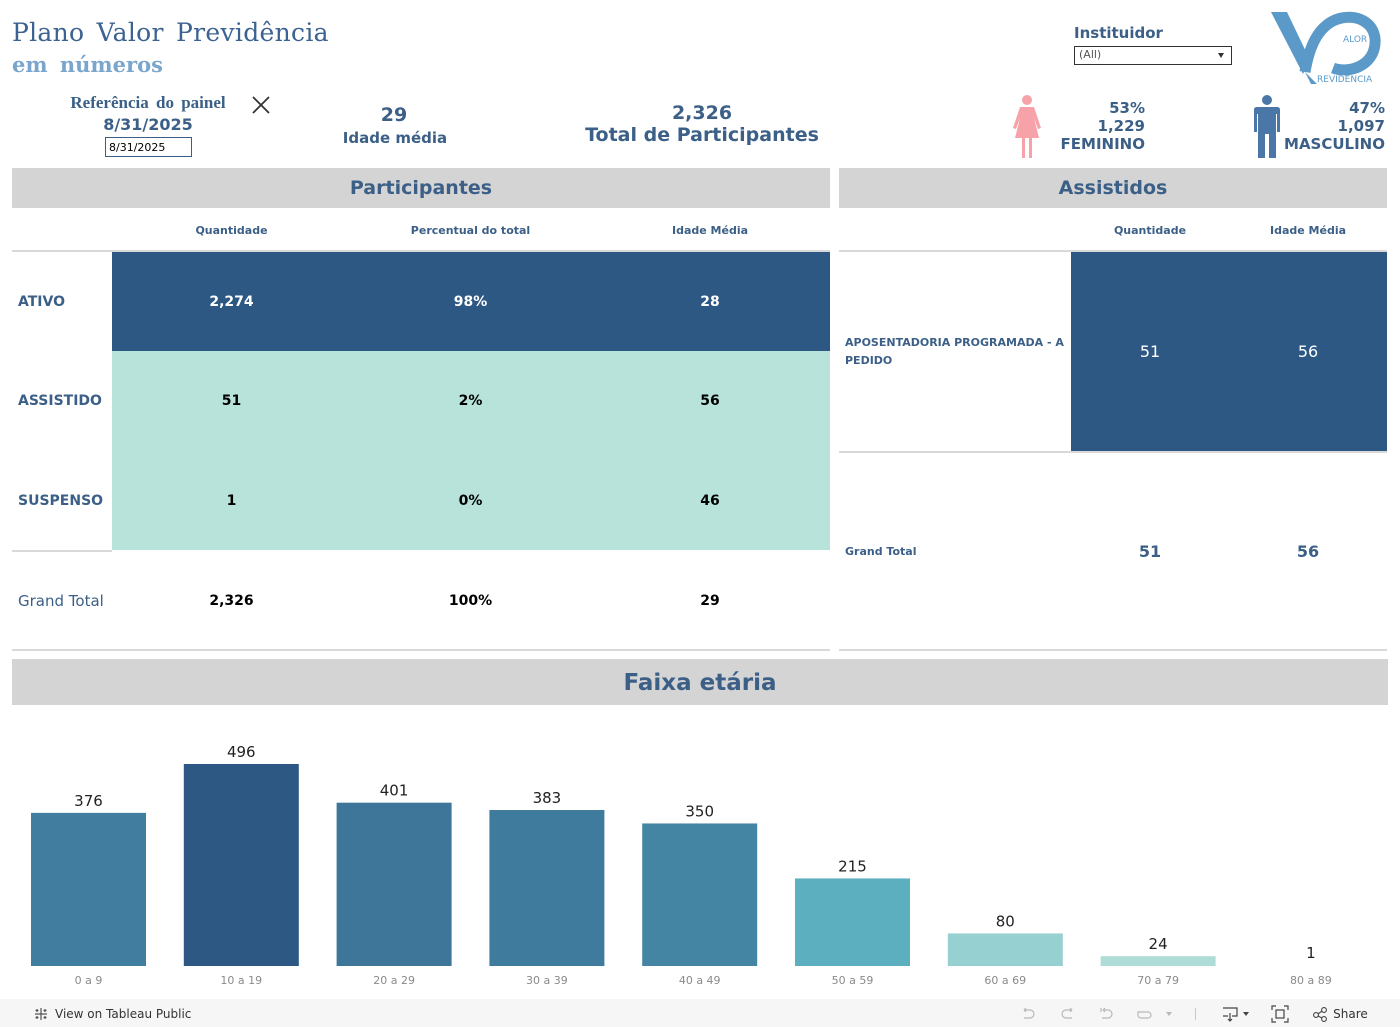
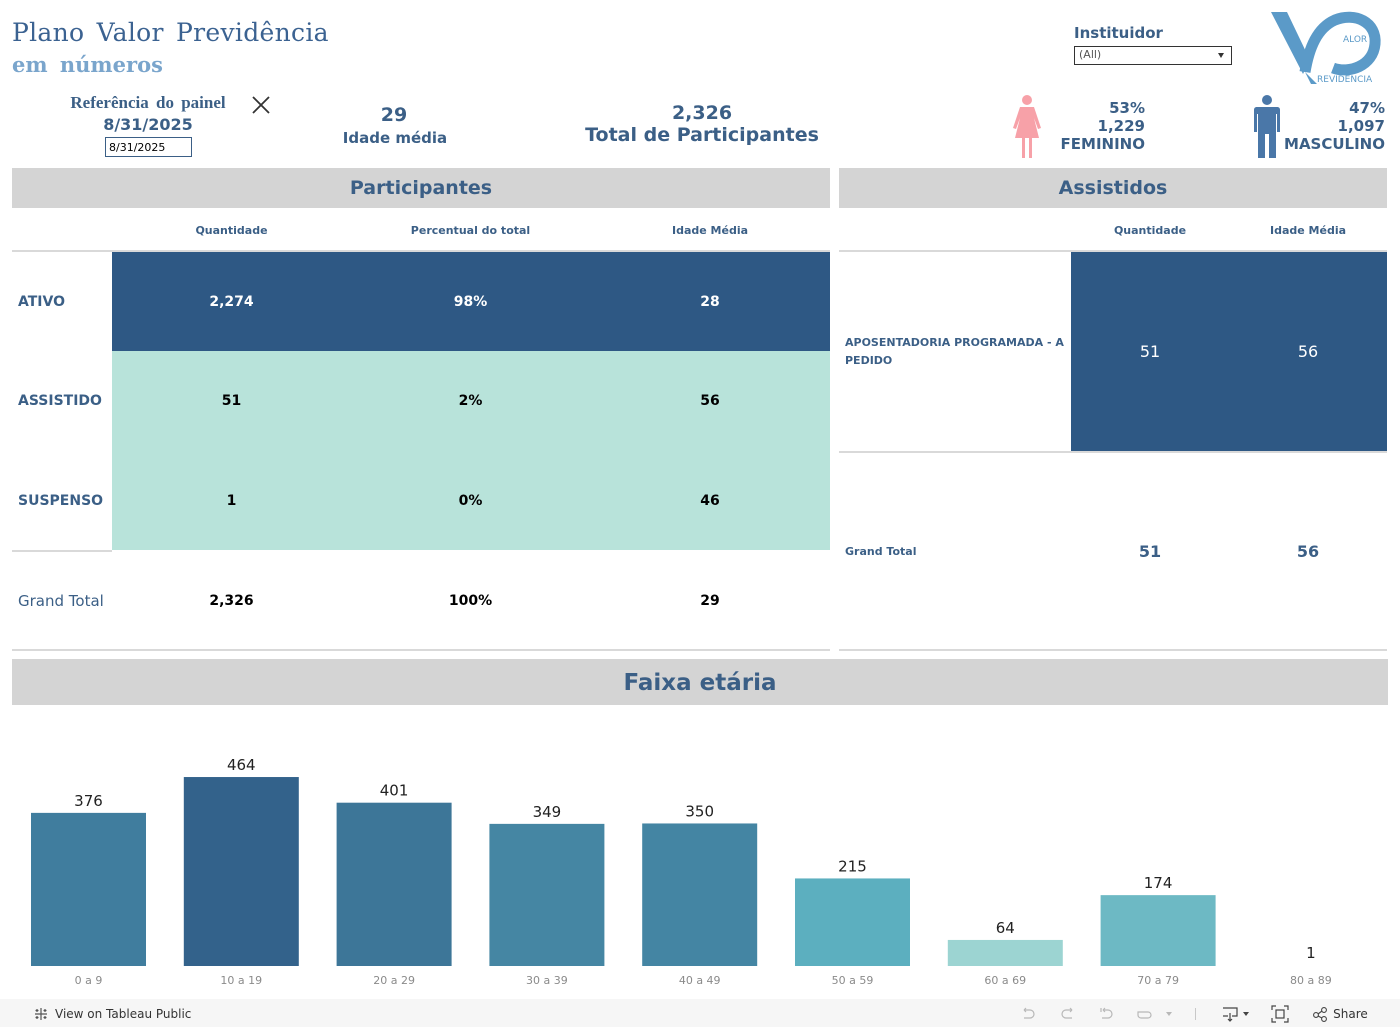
10 a 19: 496 -> 464
30 a 39: 383 -> 349
60 a 69: 80 -> 64
70 a 79: 24 -> 174
